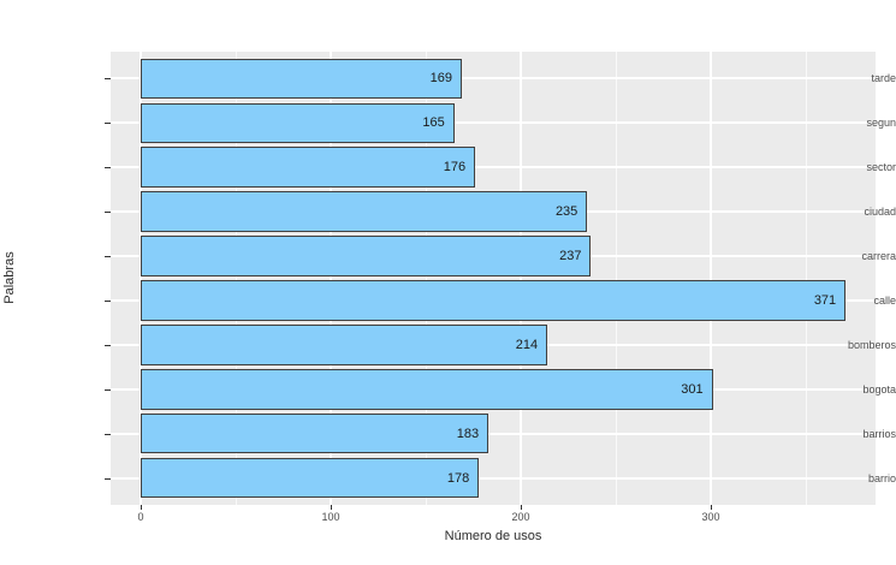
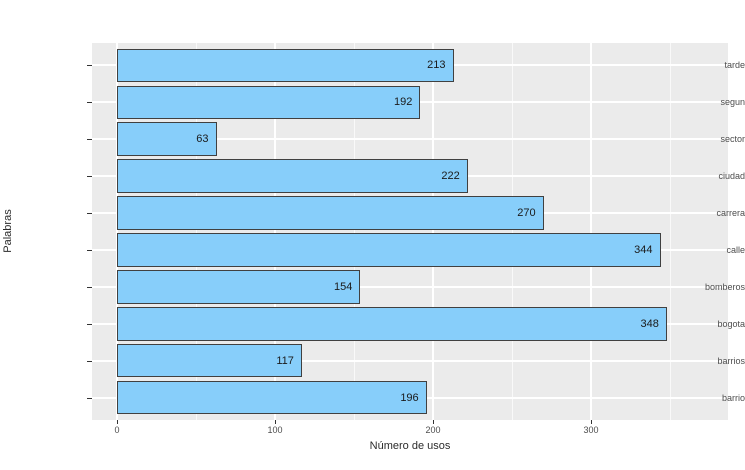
tarde: 169 -> 213
segun: 165 -> 192
sector: 176 -> 63
ciudad: 235 -> 222
carrera: 237 -> 270
calle: 371 -> 344
bomberos: 214 -> 154
bogota: 301 -> 348
barrios: 183 -> 117
barrio: 178 -> 196
